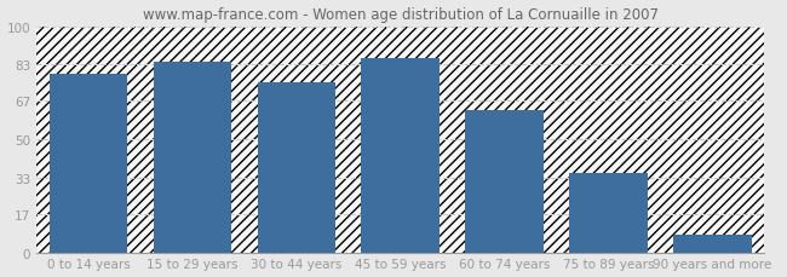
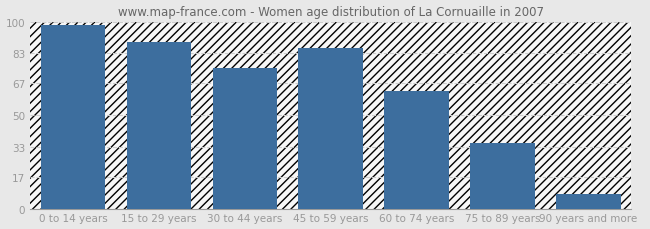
0 to 14 years: 79 -> 98
15 to 29 years: 84 -> 89
